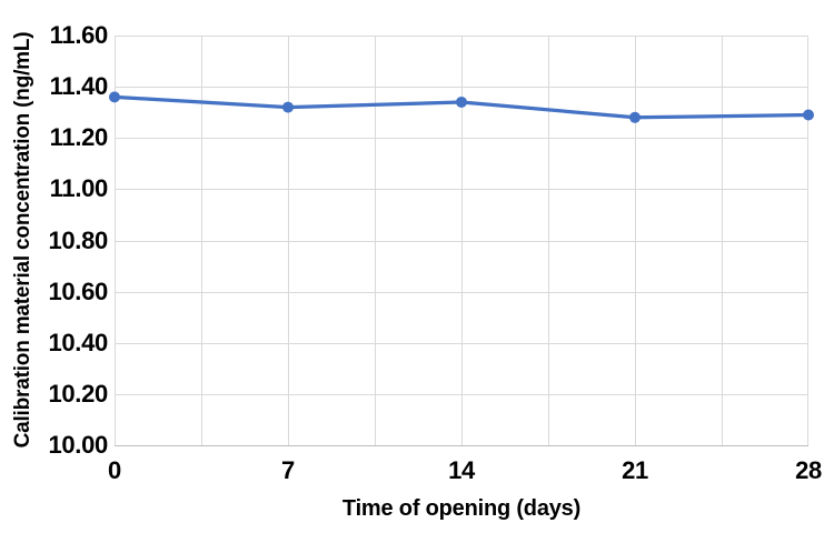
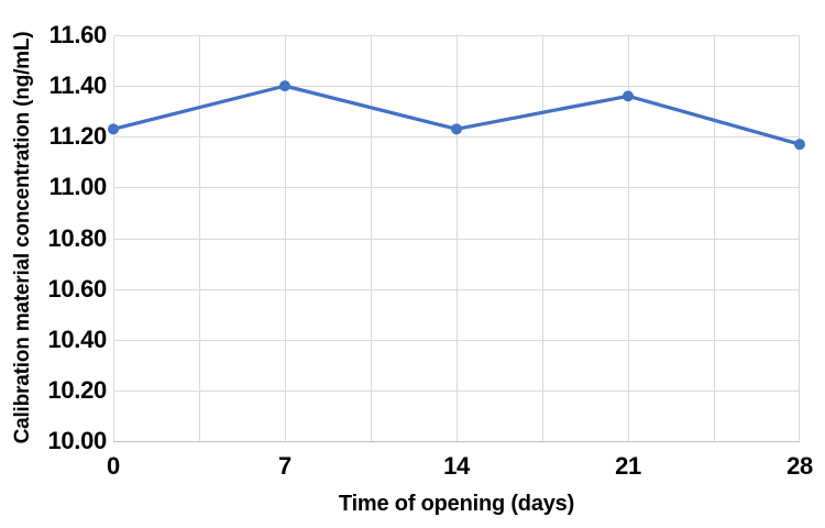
0: 11.36 -> 11.23
7: 11.32 -> 11.40
14: 11.34 -> 11.23
21: 11.28 -> 11.36
28: 11.29 -> 11.17
